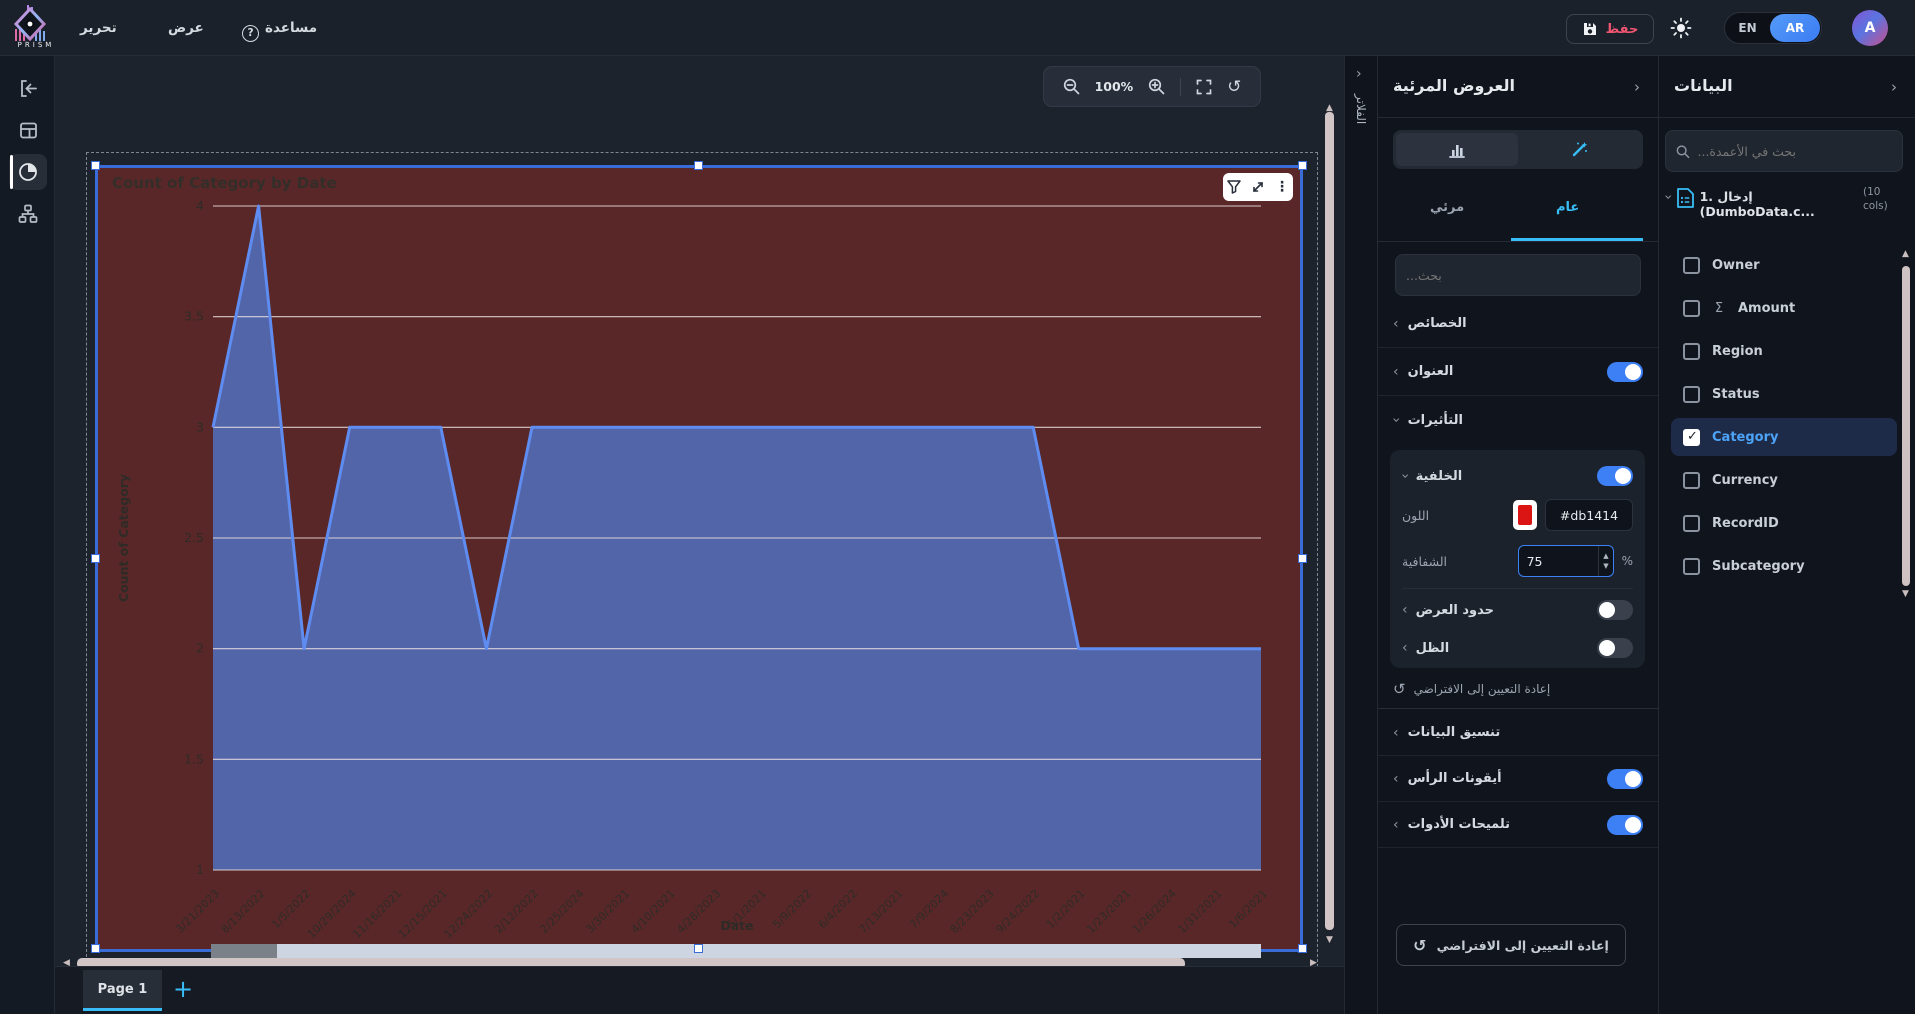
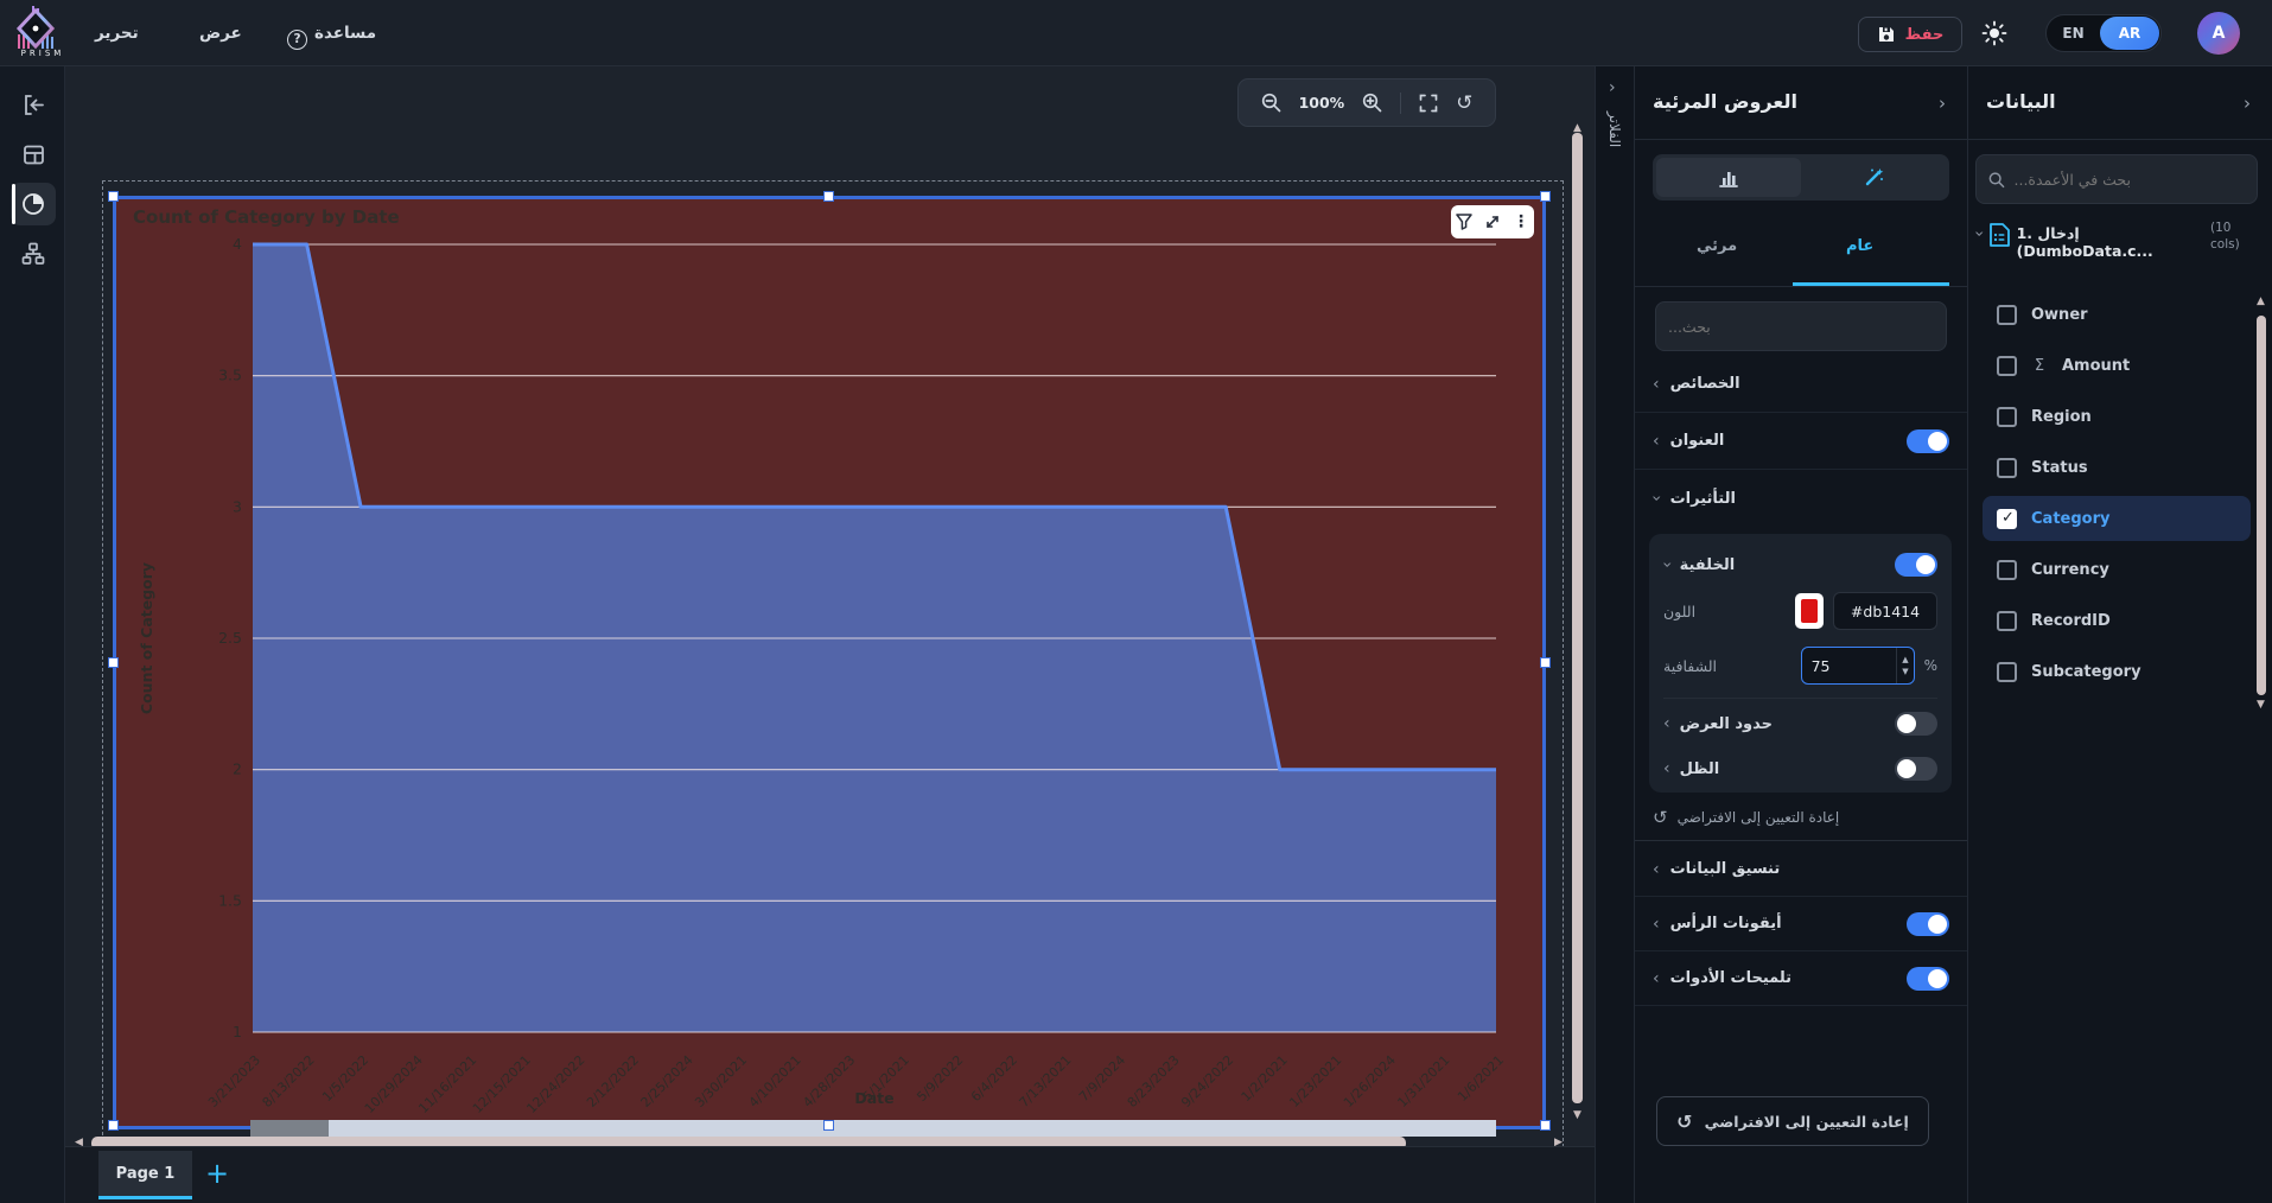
3/21/2023: 3 -> 4
1/5/2022: 2 -> 3
12/24/2022: 2 -> 3
